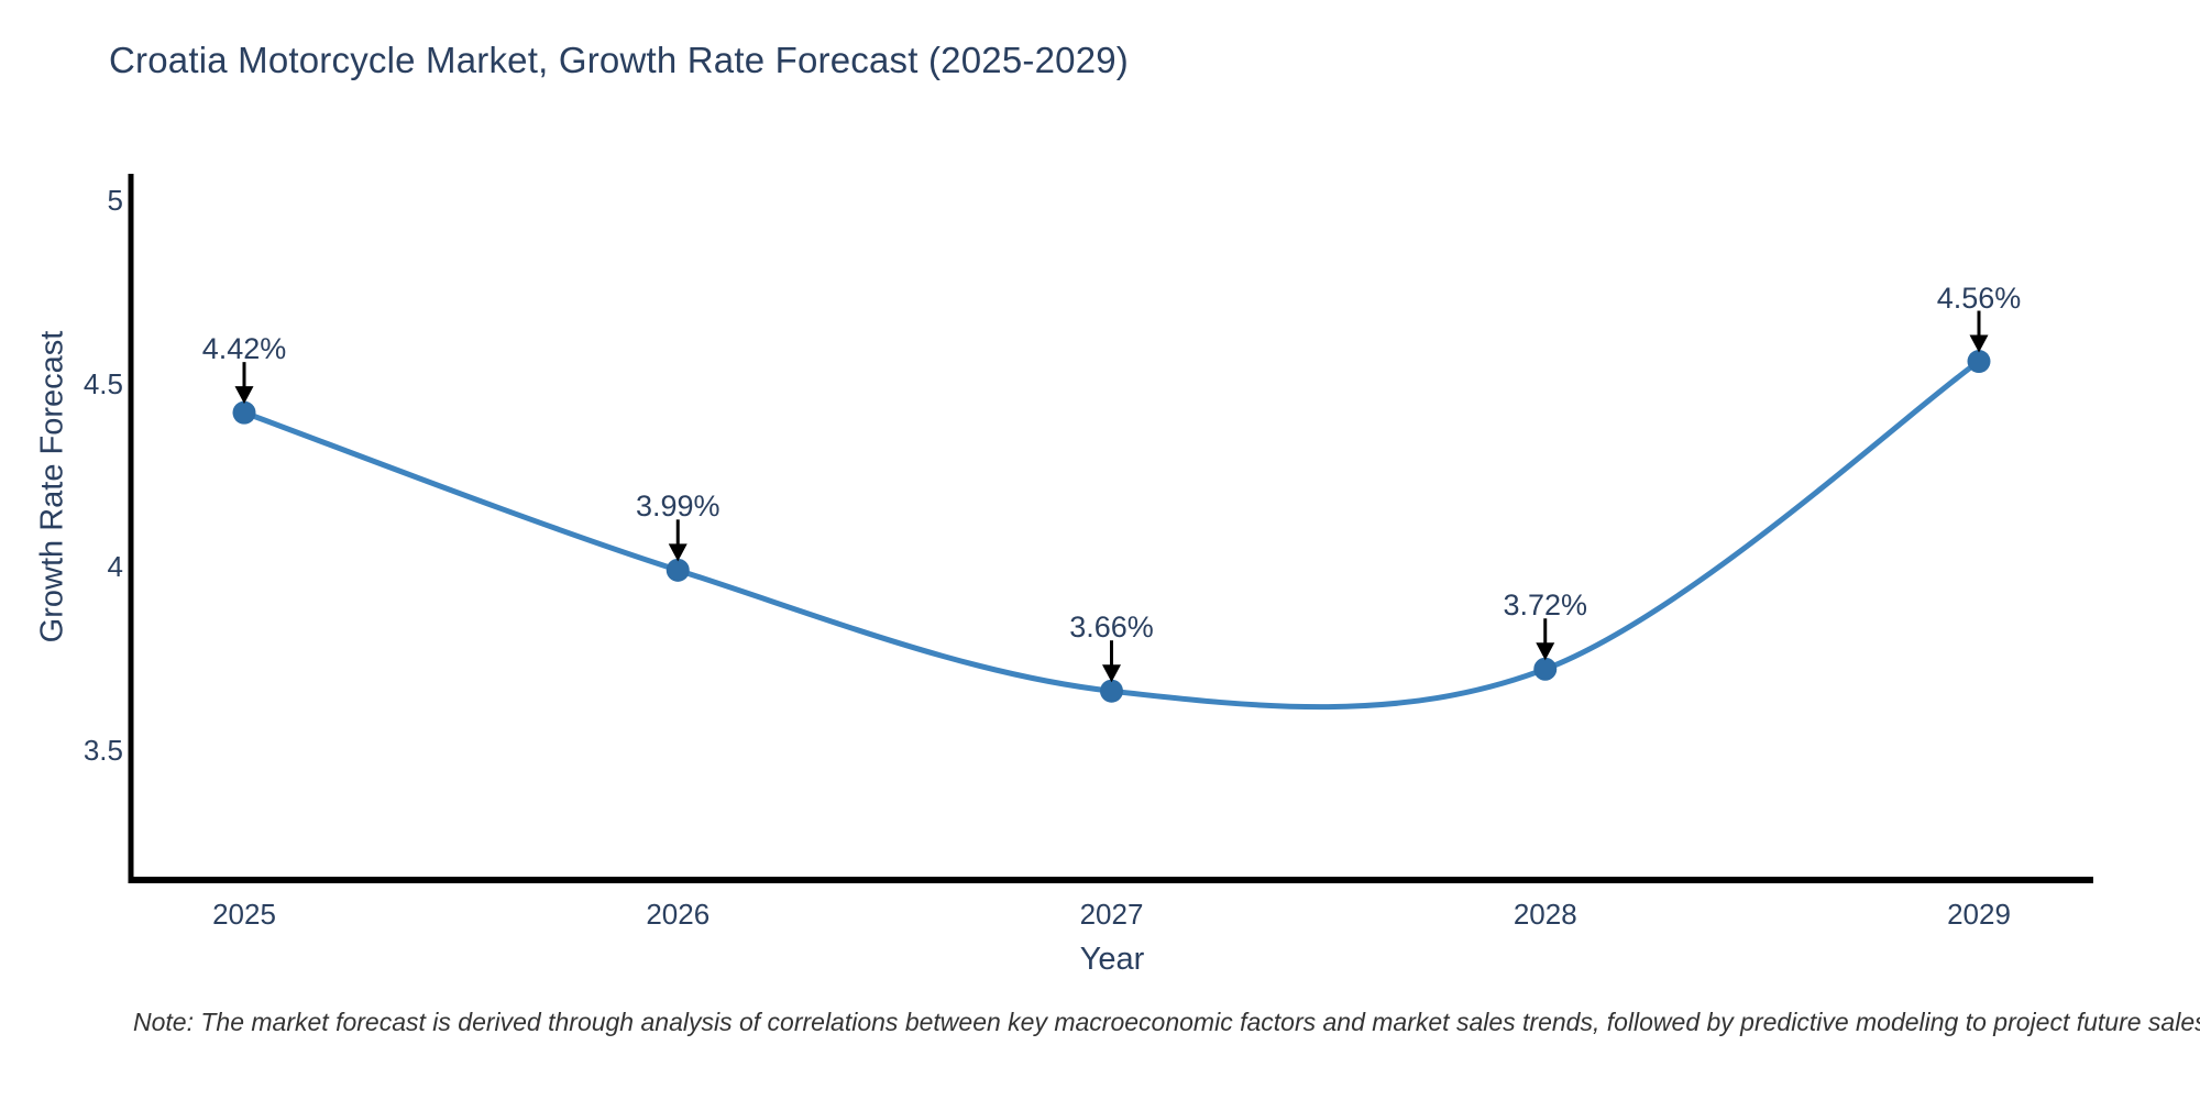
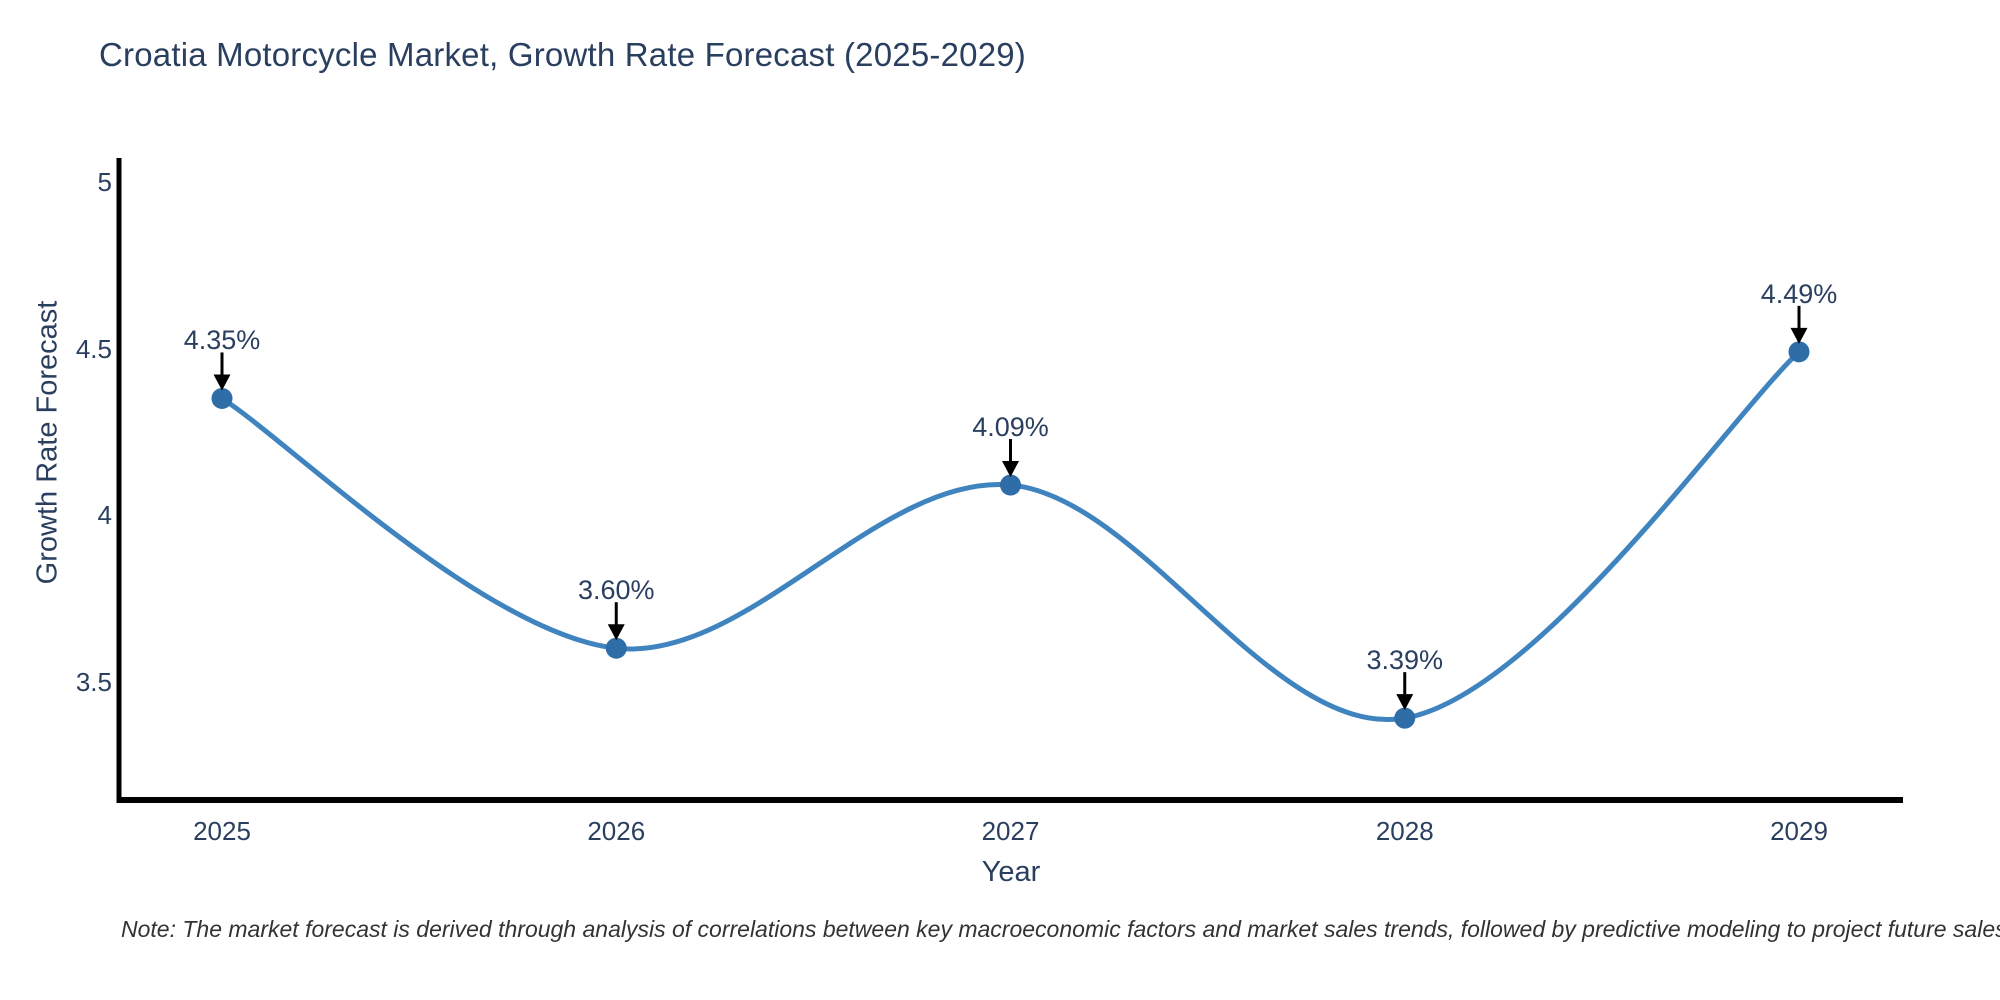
2025: 4.42% -> 4.35%
2026: 3.99% -> 3.60%
2027: 3.66% -> 4.09%
2028: 3.72% -> 3.39%
2029: 4.56% -> 4.49%
